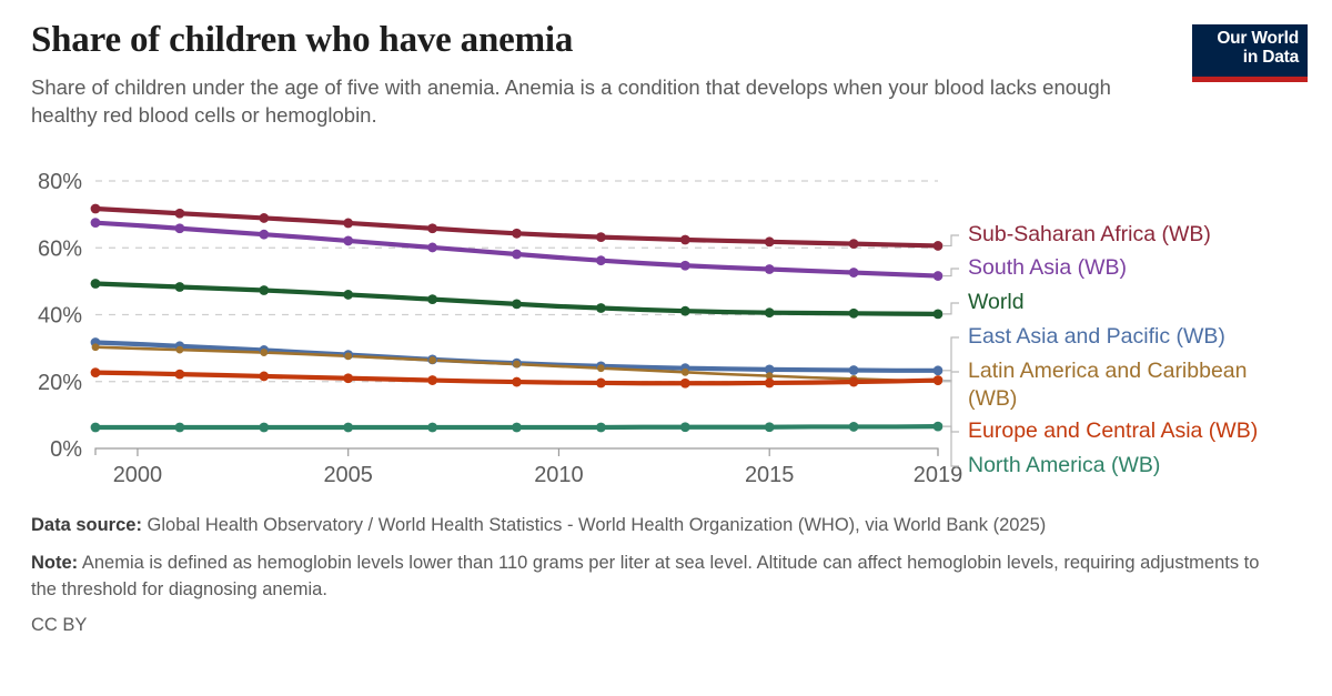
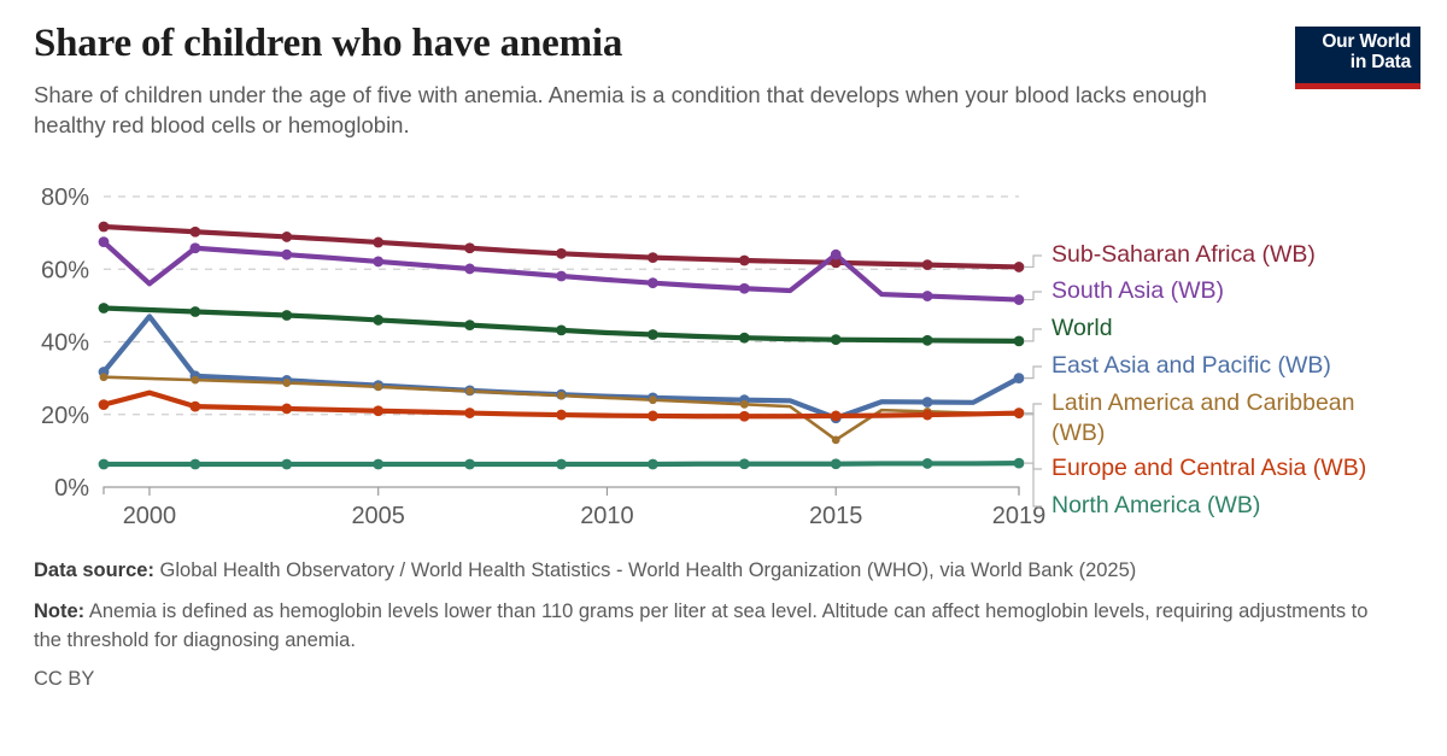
South Asia (WB)/2000: 67% -> 56%
East Asia and Pacific (WB)/2000: 31% -> 47%
Europe and Central Asia (WB)/2000: 22% -> 26%
South Asia (WB)/2015: 54% -> 64%
East Asia and Pacific (WB)/2015: 24% -> 19%
Latin America and Caribbean (WB)/2015: 22% -> 13%
East Asia and Pacific (WB)/2019: 23% -> 30%
